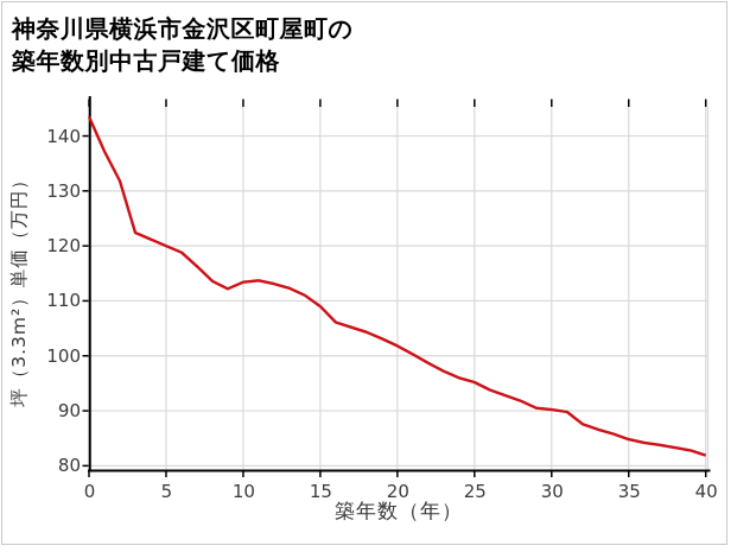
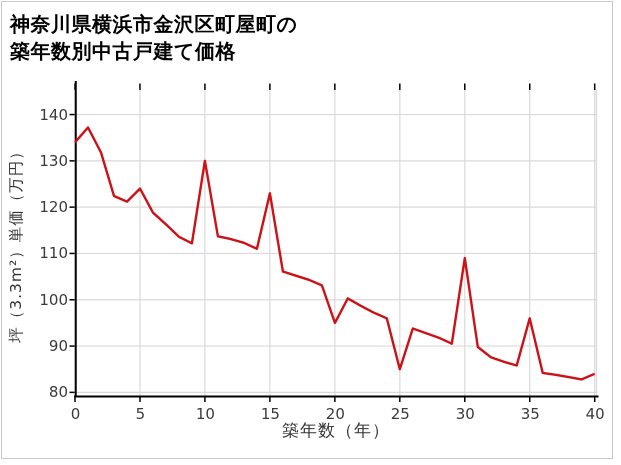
0: 144 -> 134
5: 120 -> 124
10: 113 -> 130
15: 109 -> 123
20: 102 -> 95
25: 95 -> 85
30: 90 -> 109
35: 85 -> 96
40: 82 -> 84
